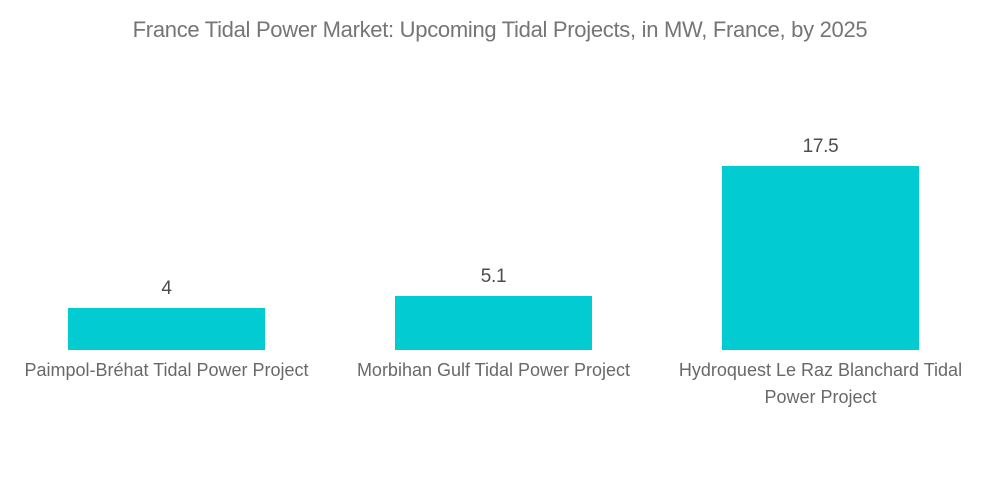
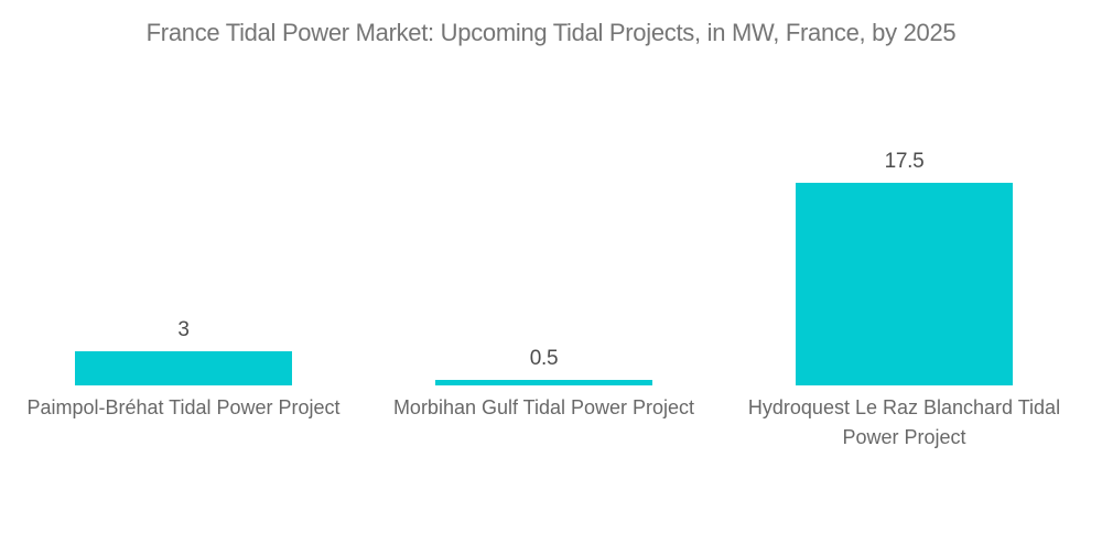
Paimpol-Bréhat Tidal Power Project: 4 -> 3
Morbihan Gulf Tidal Power Project: 5.1 -> 0.5
